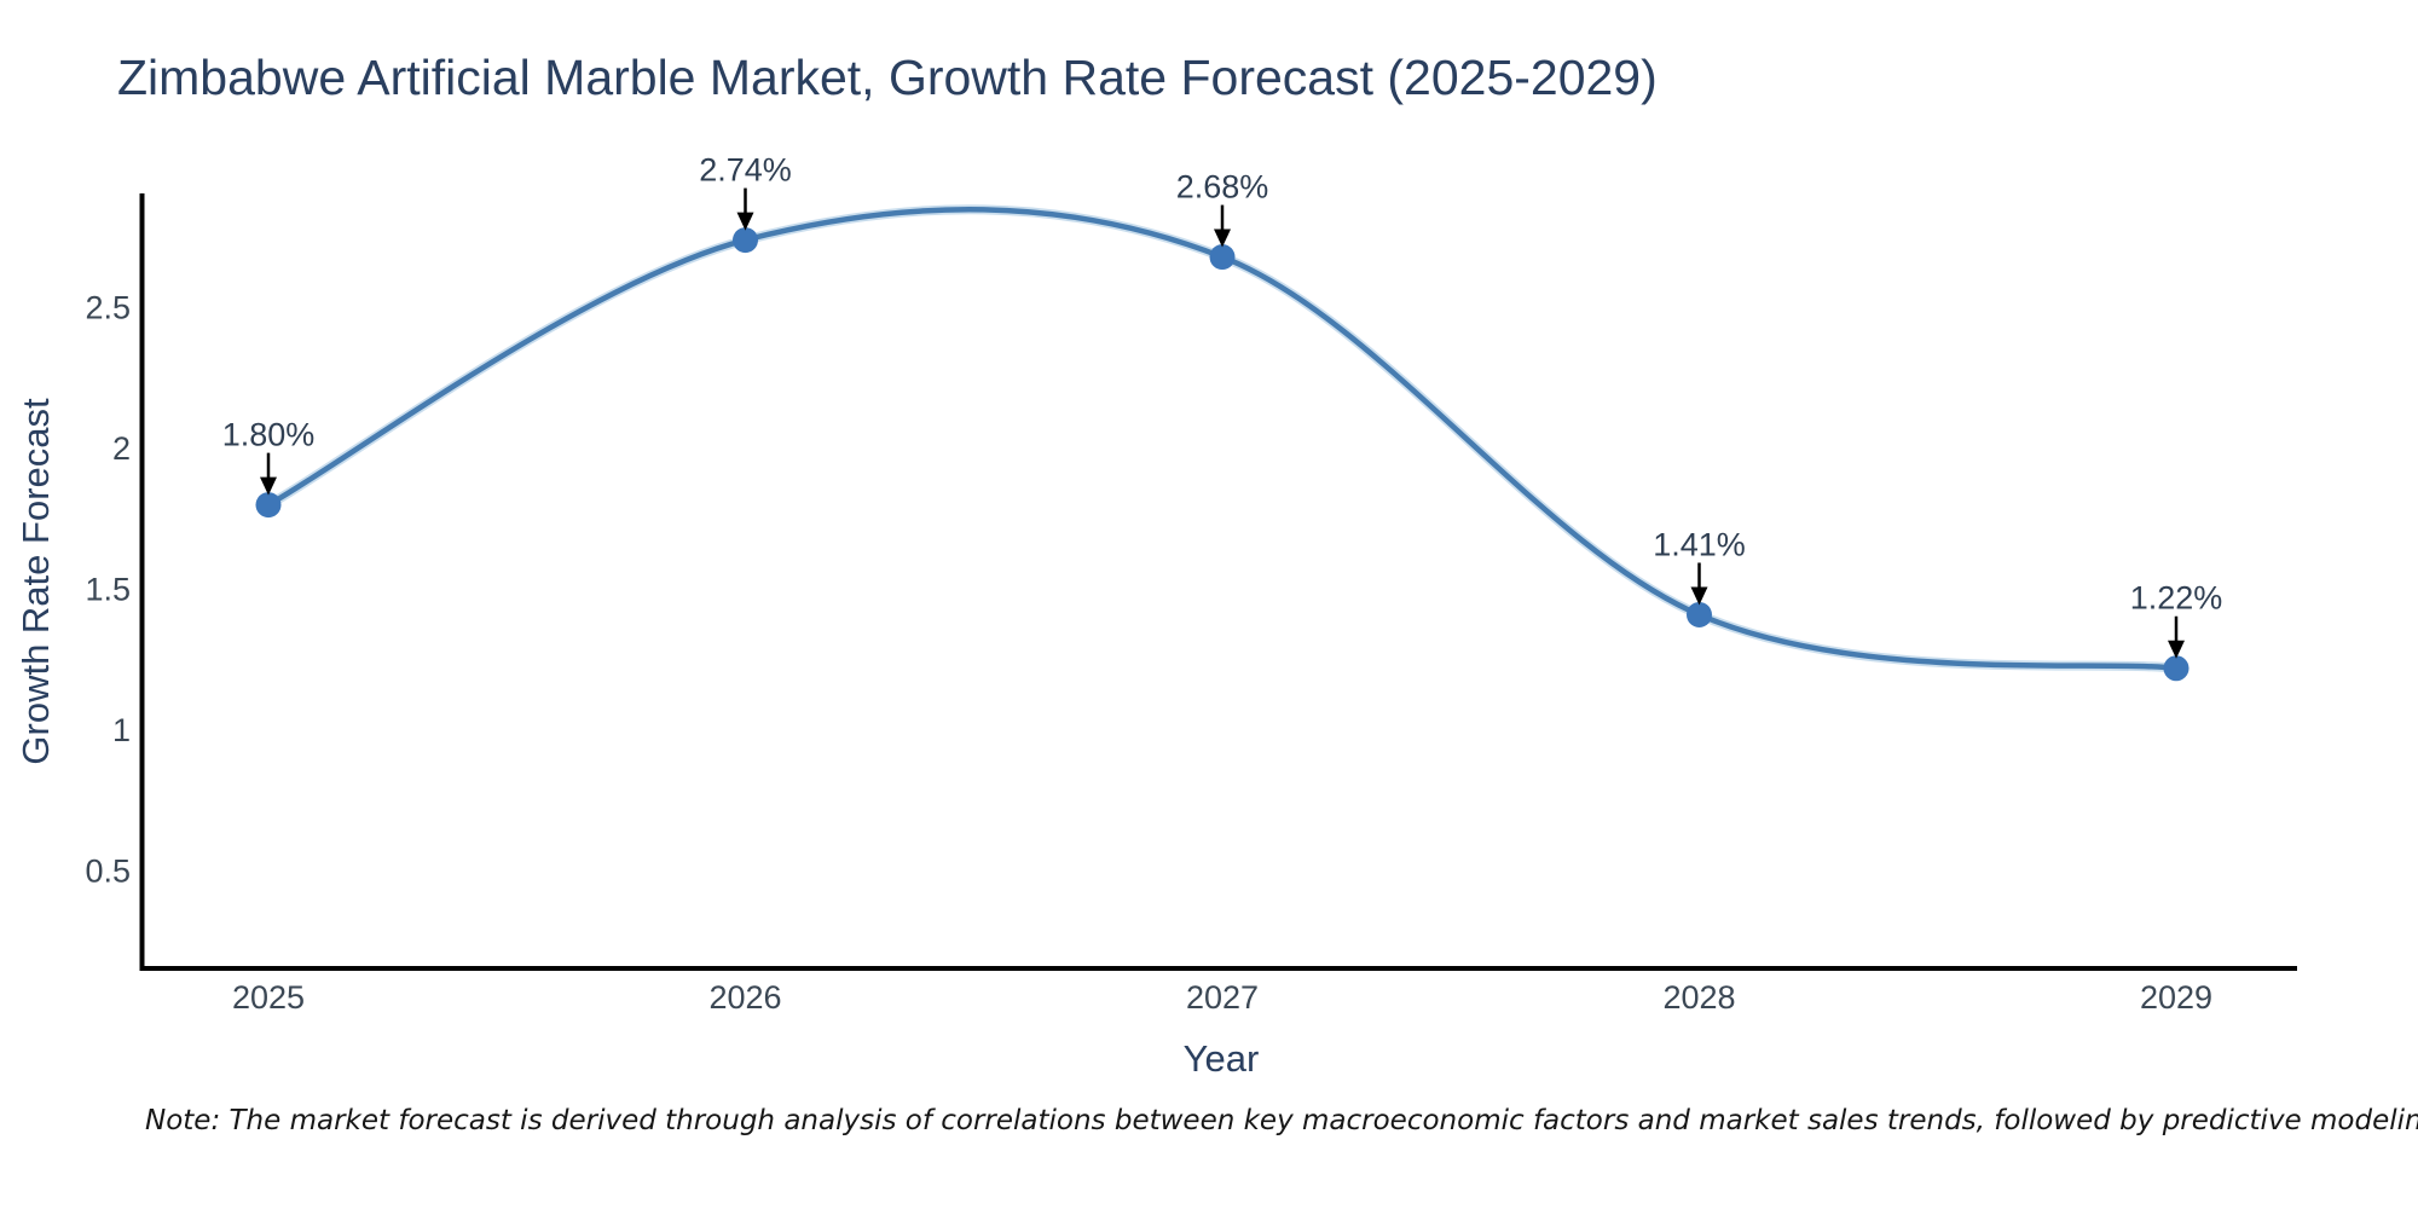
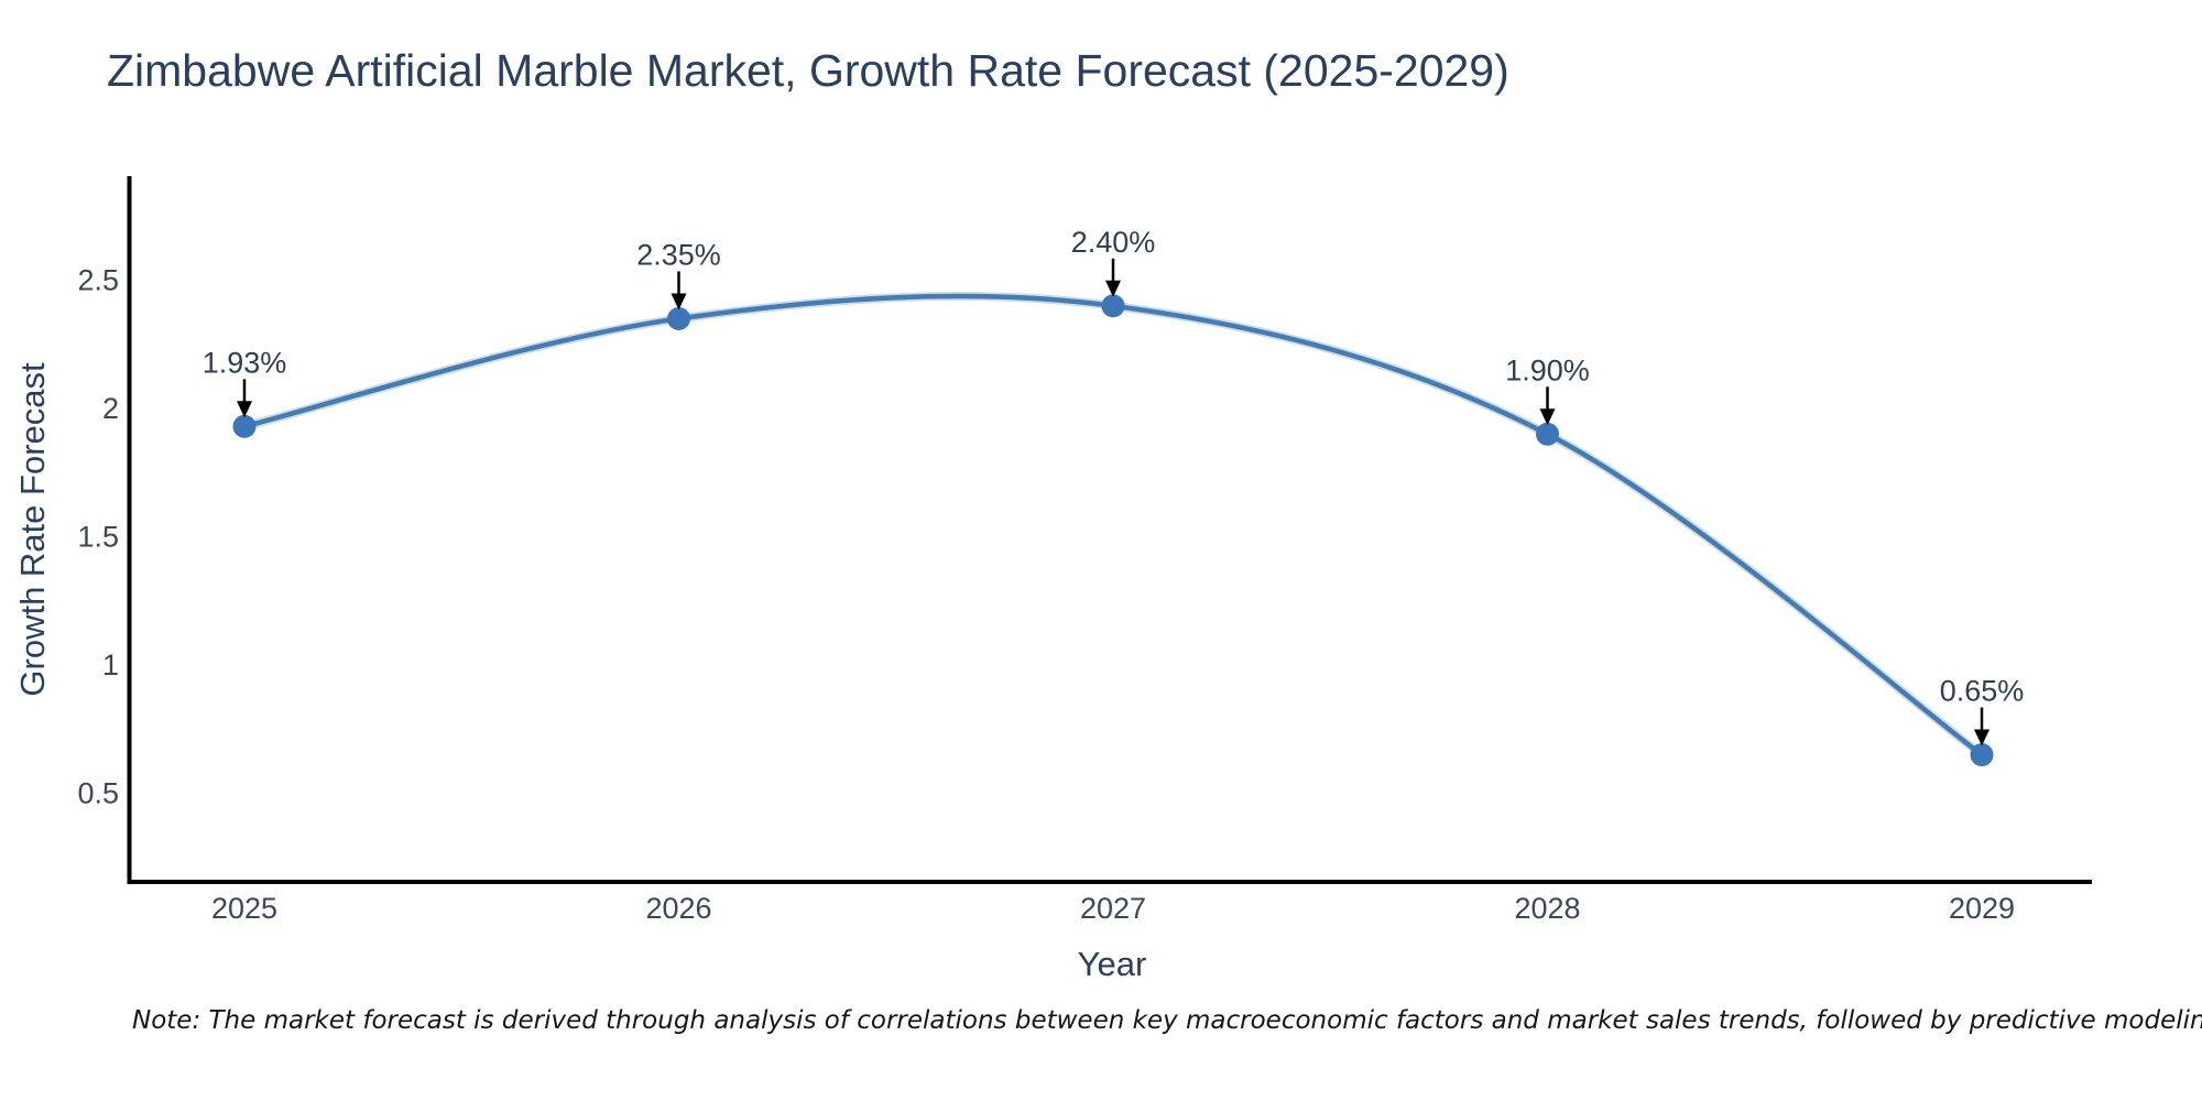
2025: 1.80% -> 1.93%
2026: 2.74% -> 2.35%
2027: 2.68% -> 2.40%
2028: 1.41% -> 1.90%
2029: 1.22% -> 0.65%
